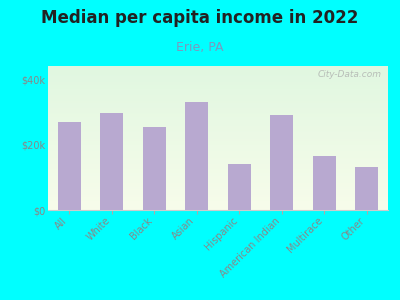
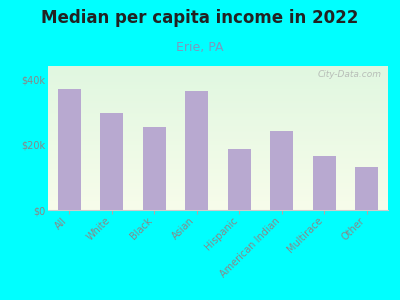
All: $27.0k -> $37.0k
Asian: $33.0k -> $36.5k
Hispanic: $14.0k -> $18.5k
American Indian: $29.0k -> $24.0k
